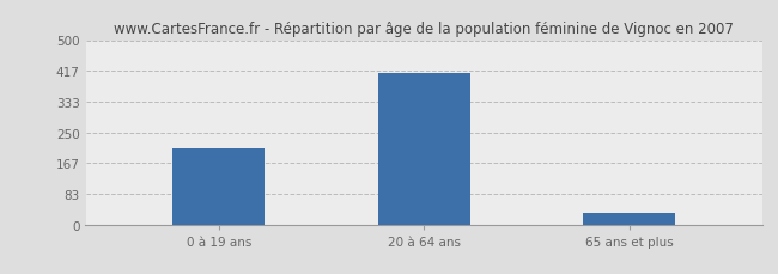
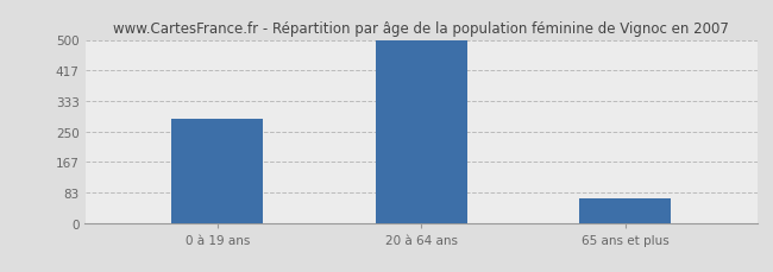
0 à 19 ans: 205 -> 285
20 à 64 ans: 410 -> 500
65 ans et plus: 30 -> 68
